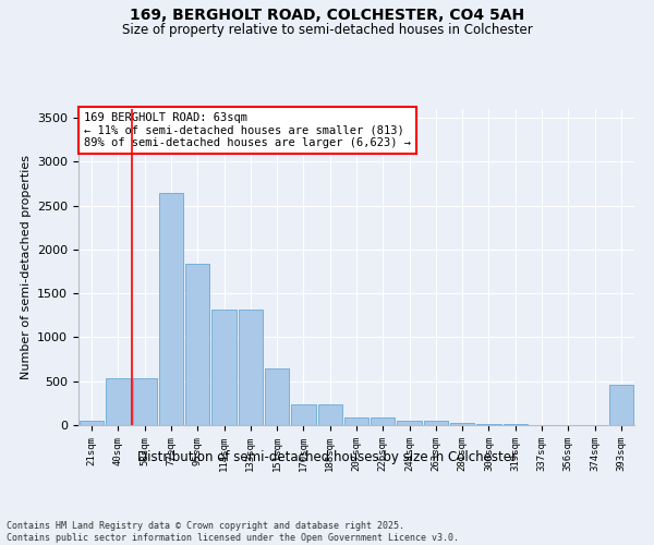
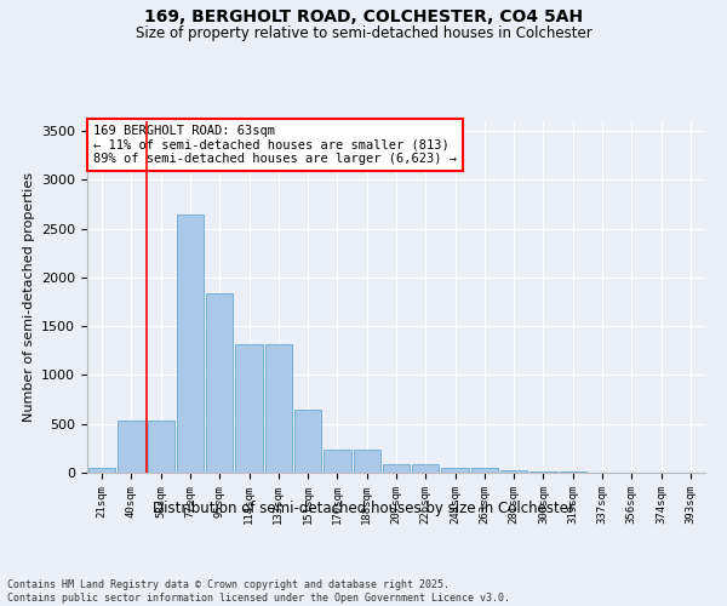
393sqm: 460 -> 0
